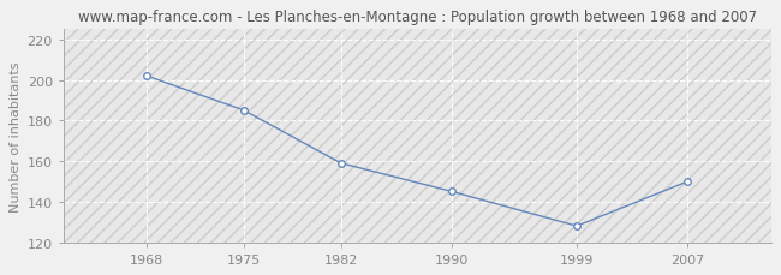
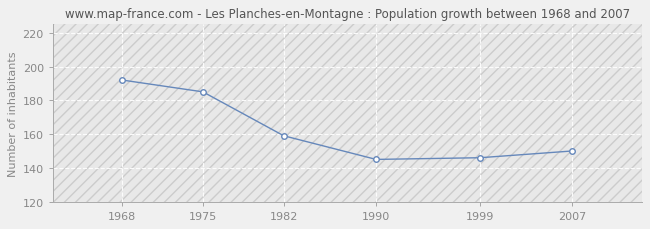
1968: 202 -> 192
1999: 128 -> 146
